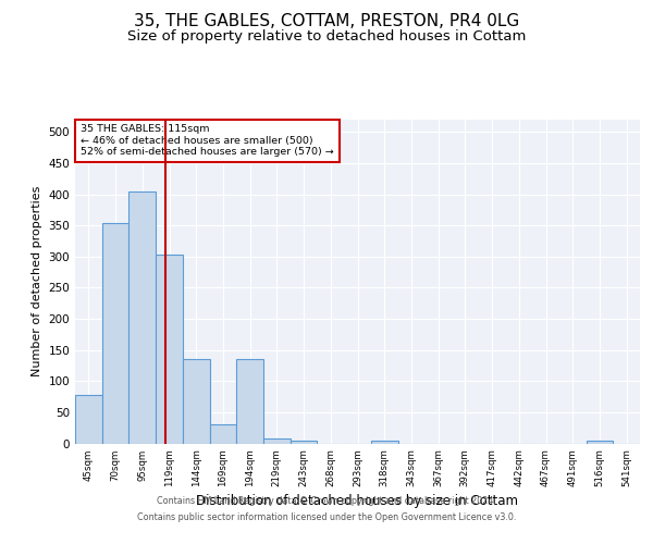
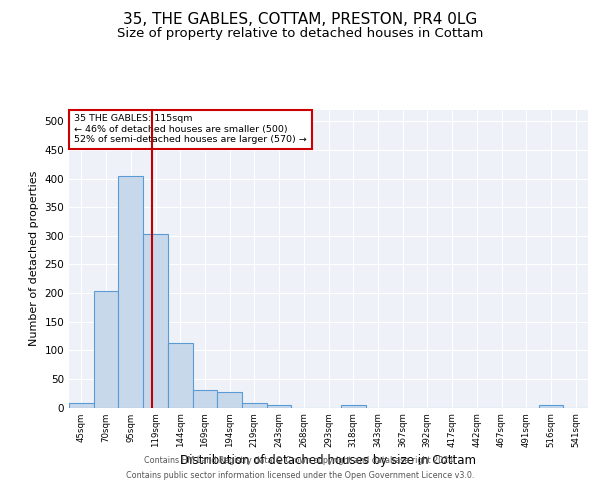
45sqm: 78 -> 8
70sqm: 354 -> 204
144sqm: 136 -> 113
194sqm: 136 -> 27
